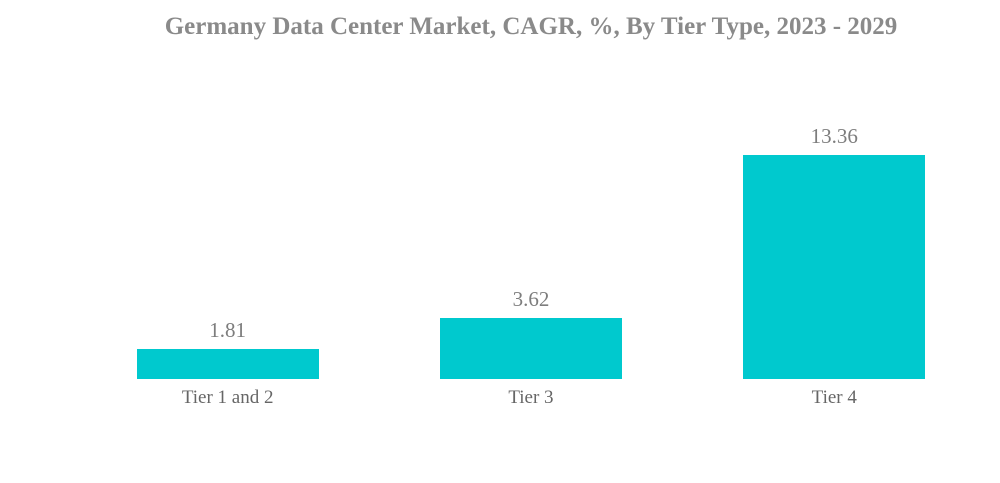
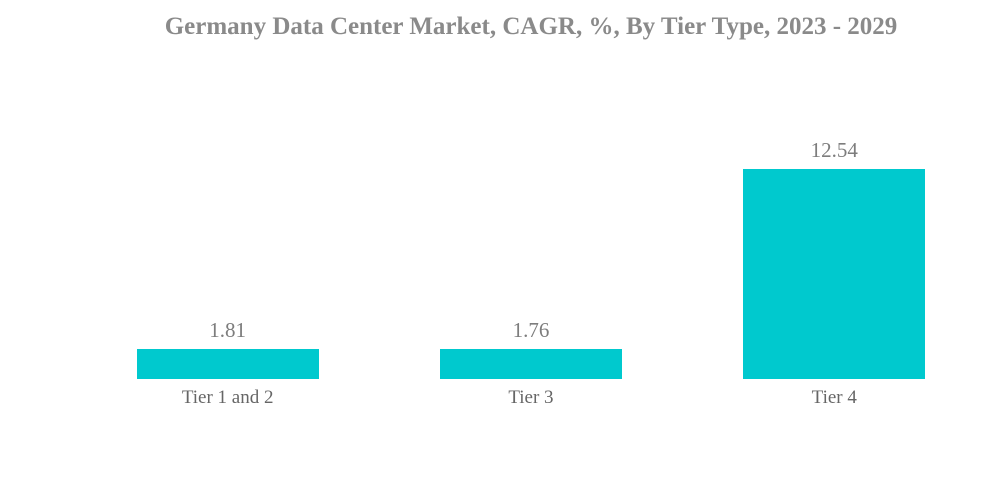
Tier 3: 3.62 -> 1.76
Tier 4: 13.36 -> 12.54
